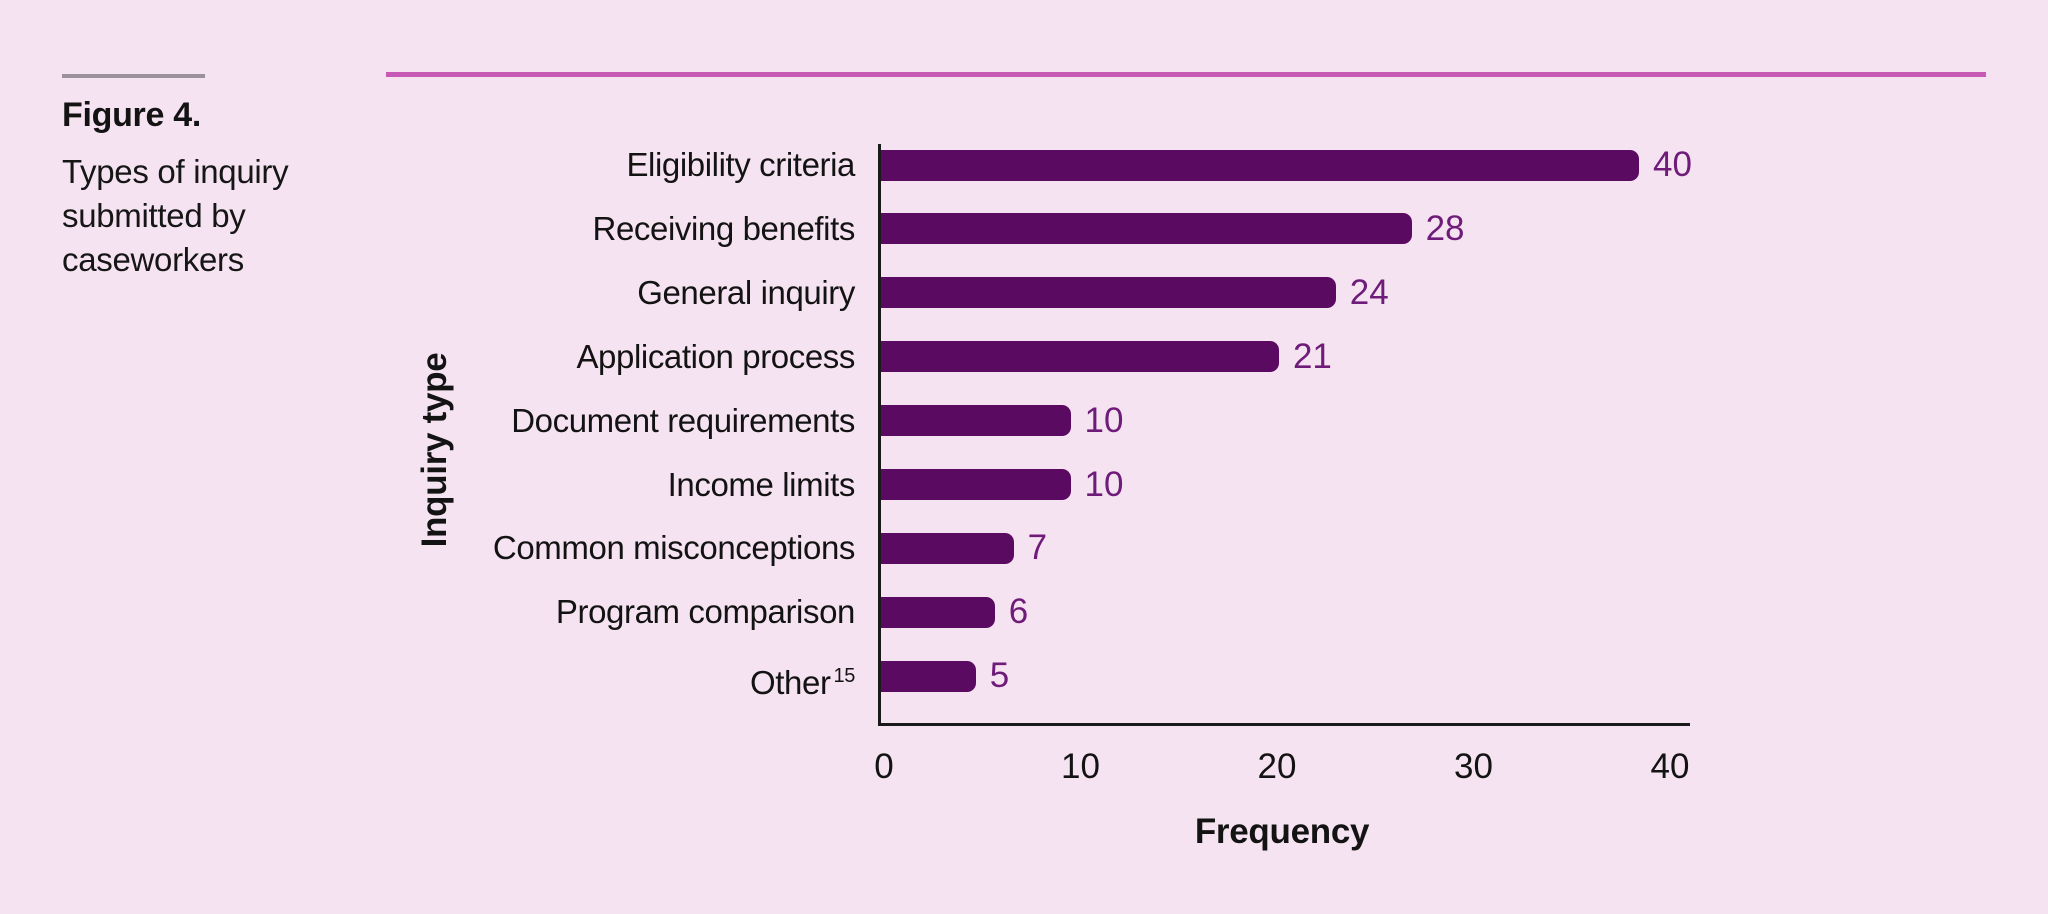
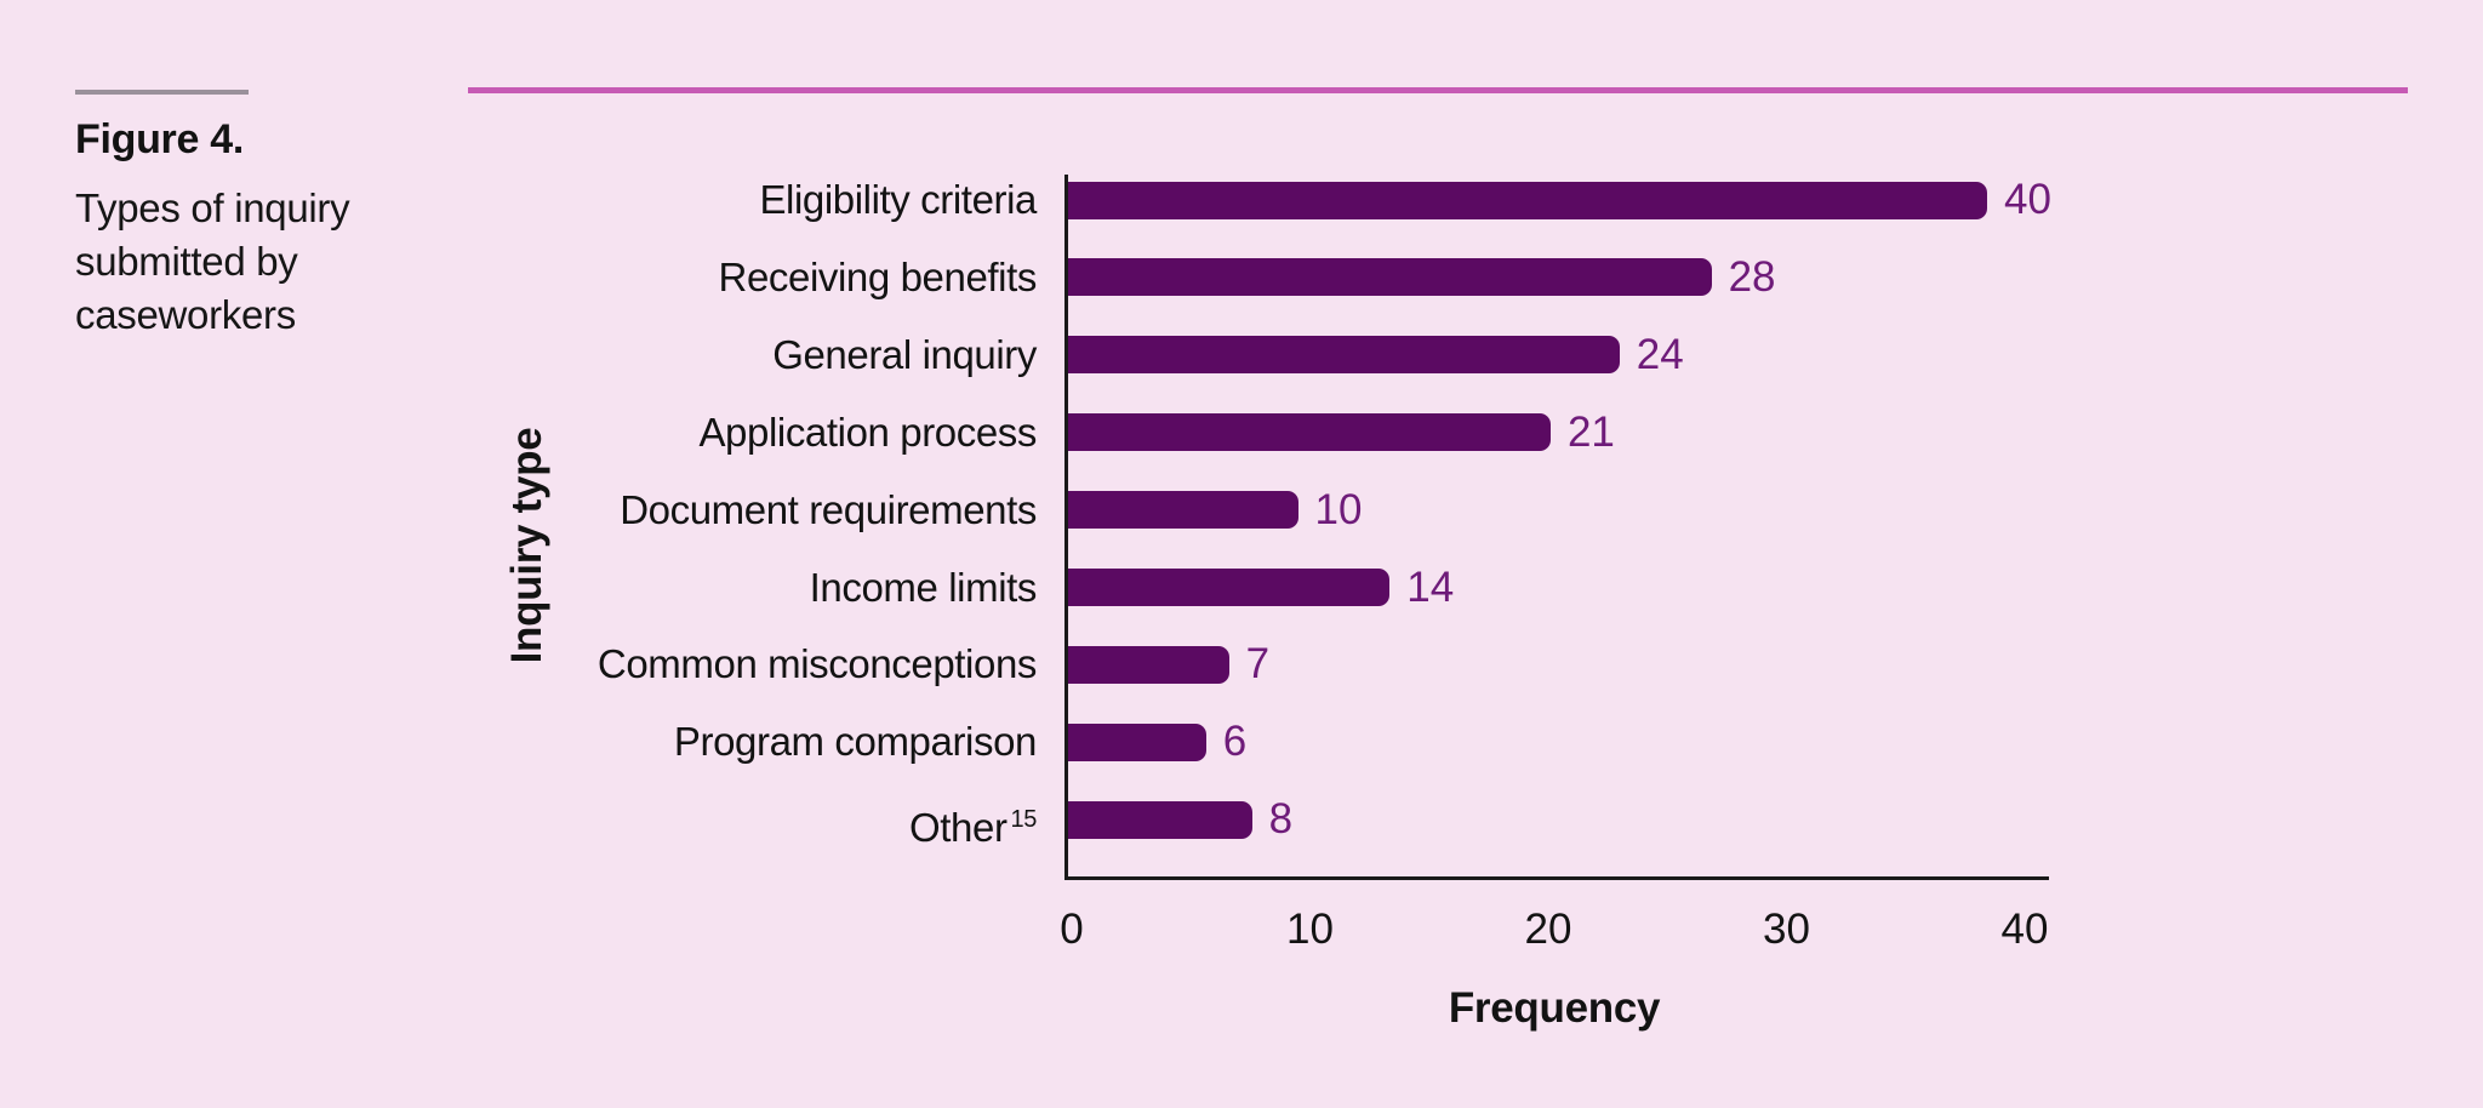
Income limits: 10 -> 14
Other: 5 -> 8
